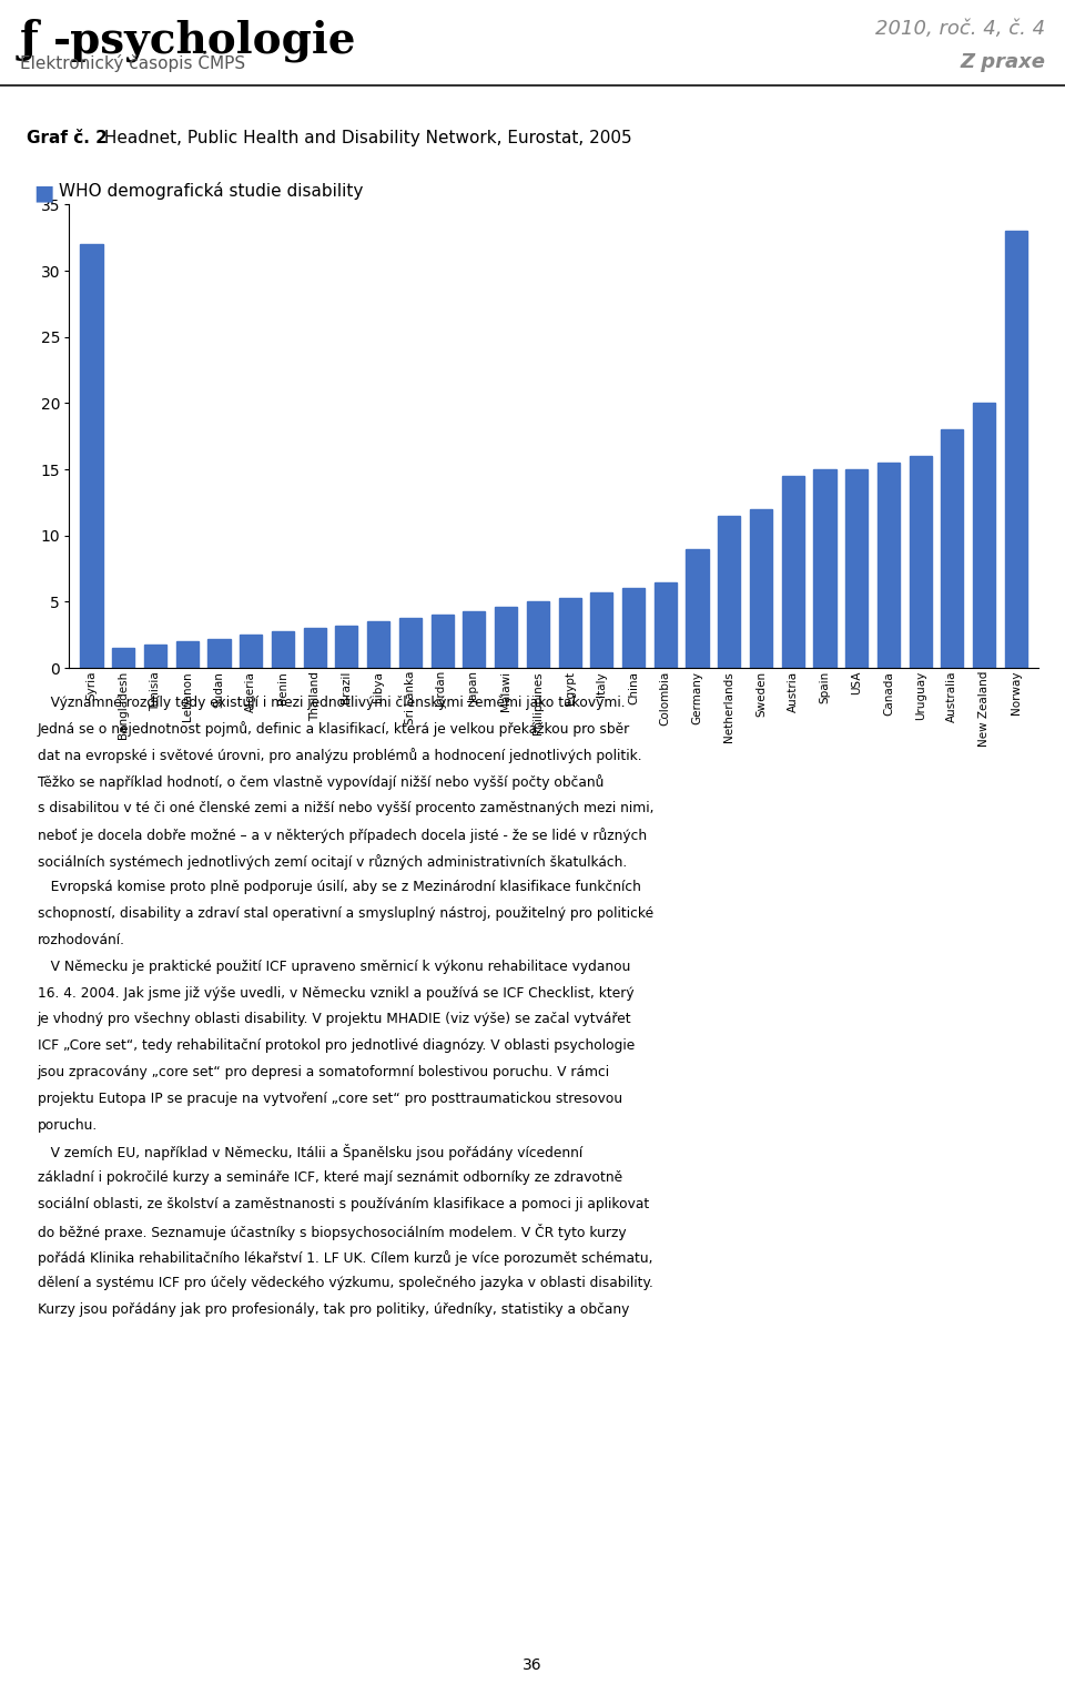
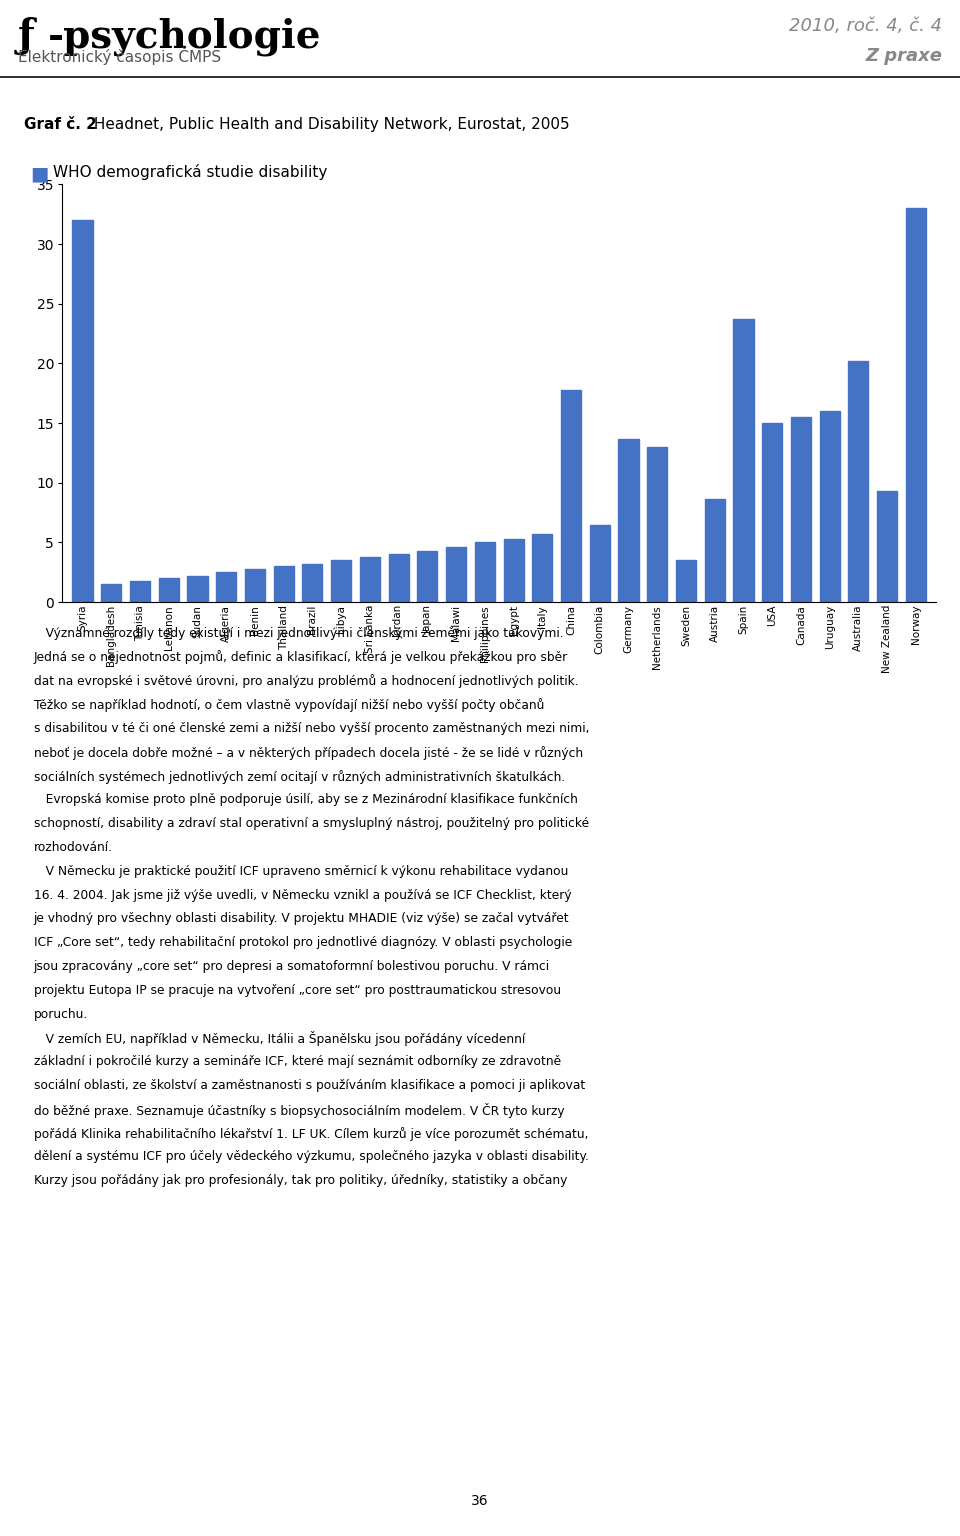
China: 6.0 -> 17.8
Germany: 9.0 -> 13.7
Netherlands: 11.5 -> 13.0
Sweden: 12.0 -> 3.5
Austria: 14.5 -> 8.6
Spain: 15.0 -> 23.7
Australia: 18.0 -> 20.2
New Zealand: 20.0 -> 9.3
